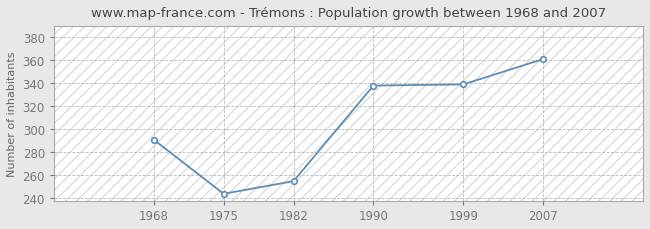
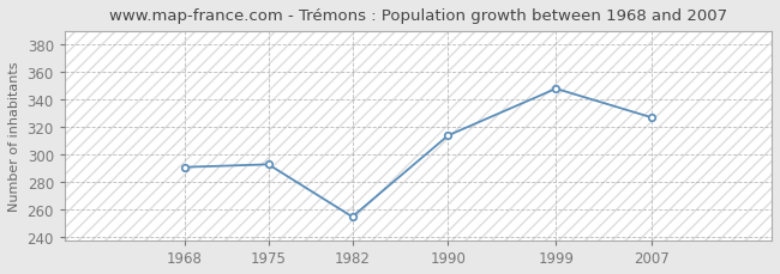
1975: 244 -> 293
1990: 338 -> 314
1999: 339 -> 348
2007: 361 -> 327
